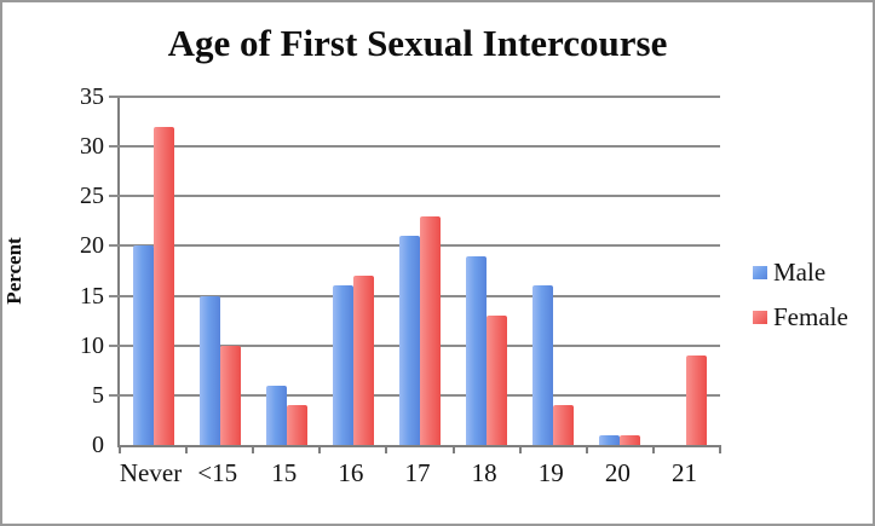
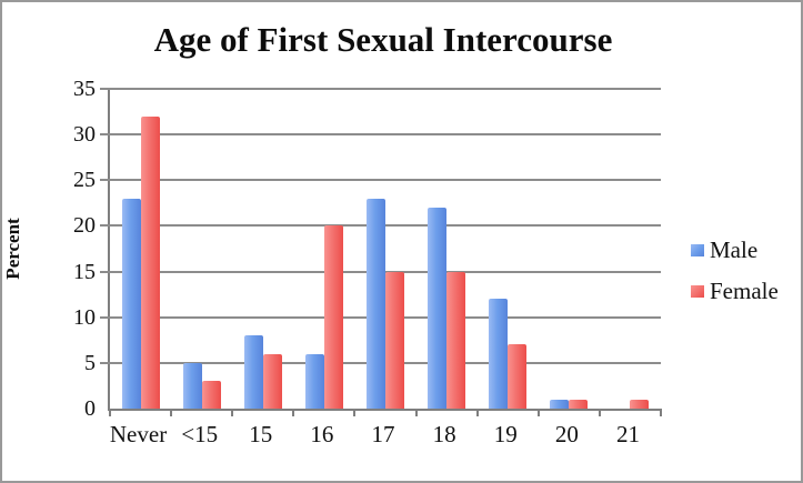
Male/Never: 20 -> 23
Male/<15: 15 -> 5
Female/<15: 10 -> 3
Male/15: 6 -> 8
Female/15: 4 -> 6
Male/16: 16 -> 6
Female/16: 17 -> 20
Male/17: 21 -> 23
Female/17: 23 -> 15
Male/18: 19 -> 22
Female/18: 13 -> 15
Male/19: 16 -> 12
Female/19: 4 -> 7
Female/21: 9 -> 1
